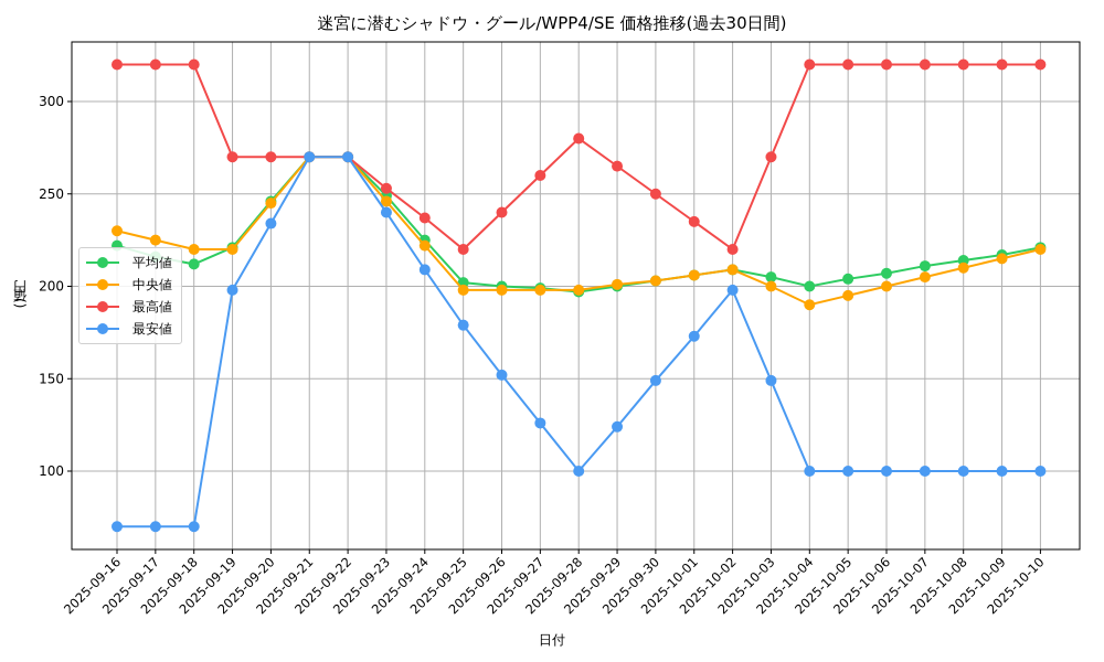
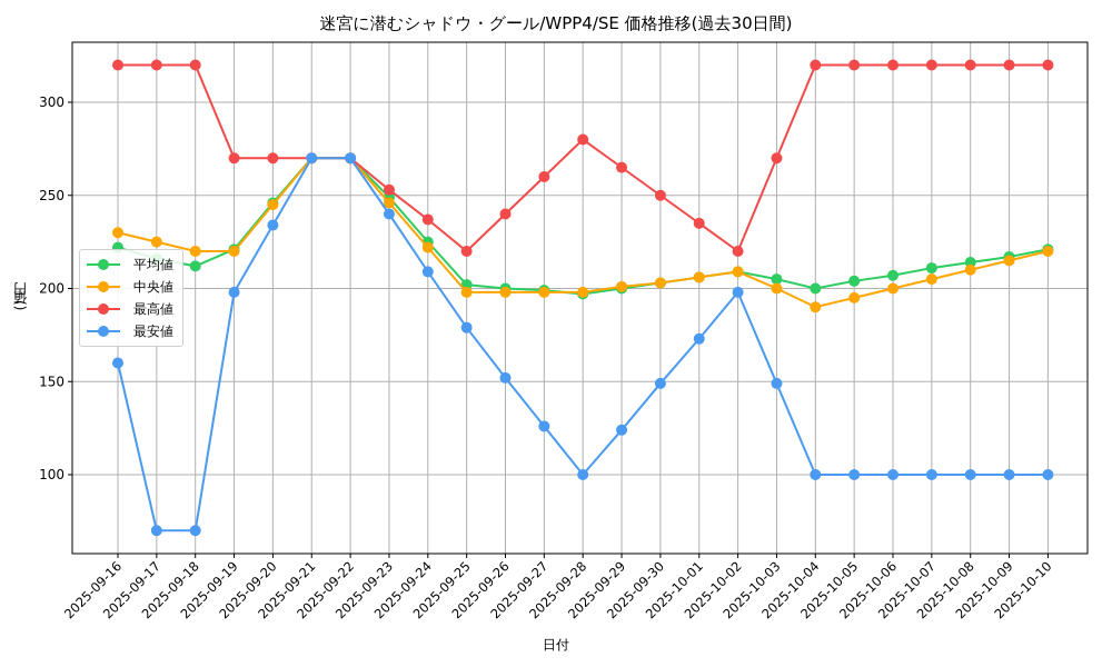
最安値/2025-09-16: 70 -> 160
